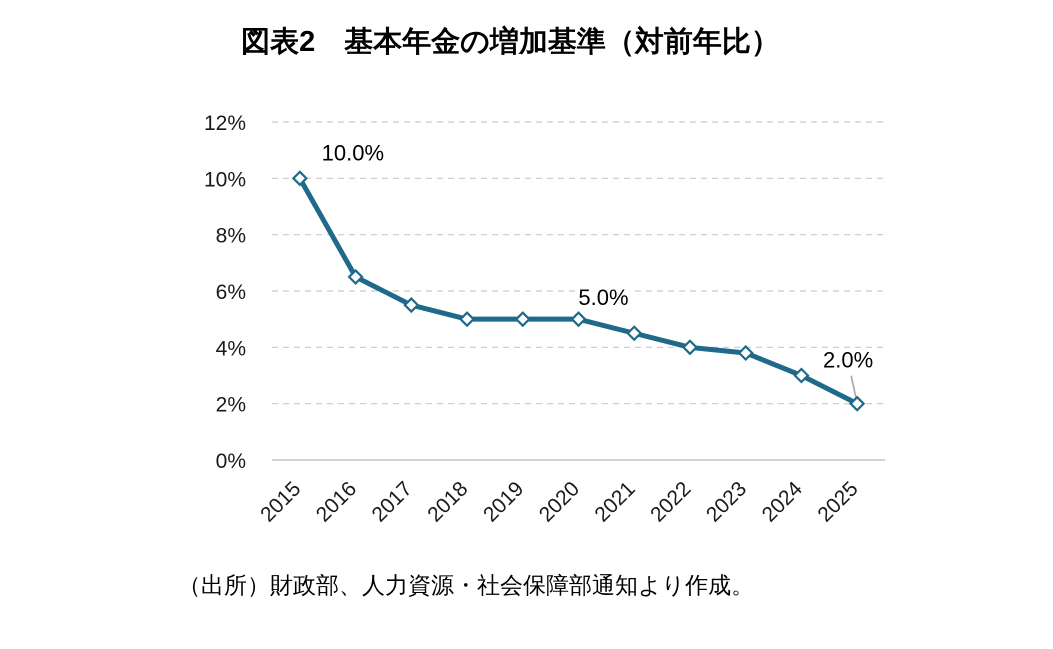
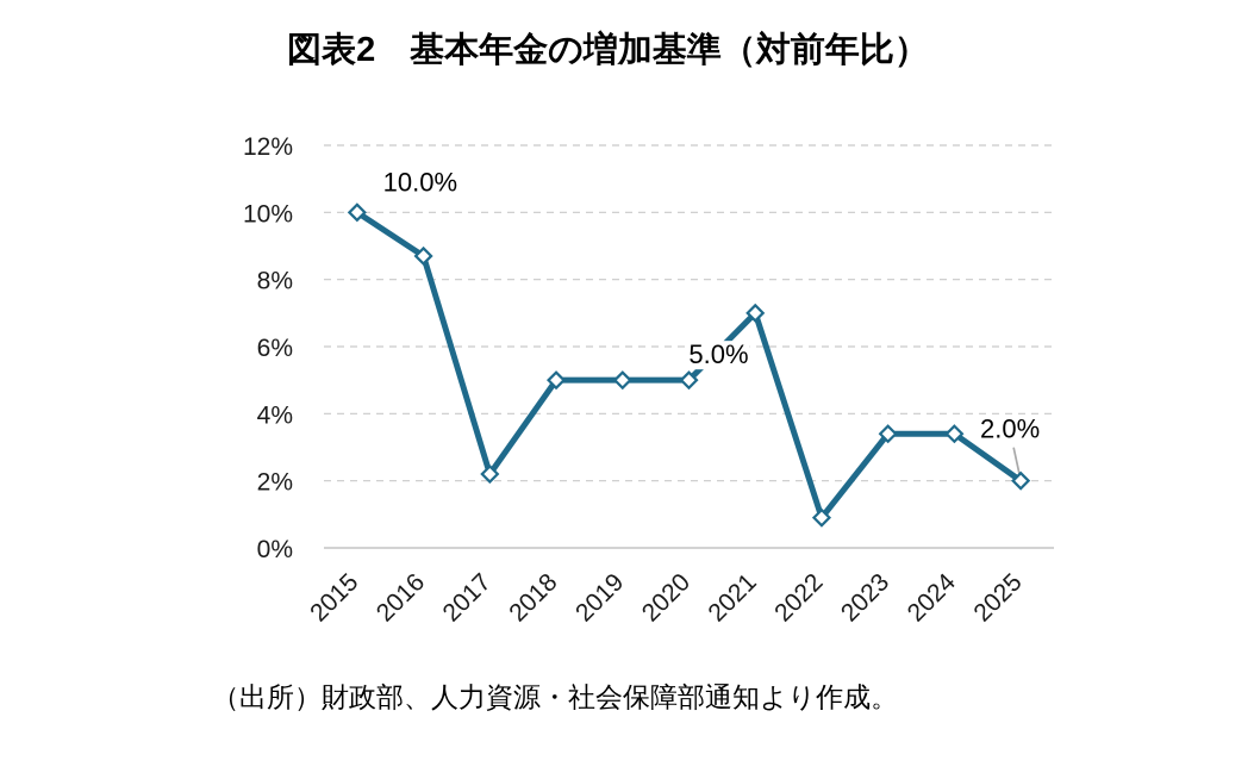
2016: 6.5% -> 8.7%
2017: 5.5% -> 2.2%
2021: 4.5% -> 7.0%
2022: 4.0% -> 0.9%
2023: 3.8% -> 3.4%
2024: 3.0% -> 3.4%
